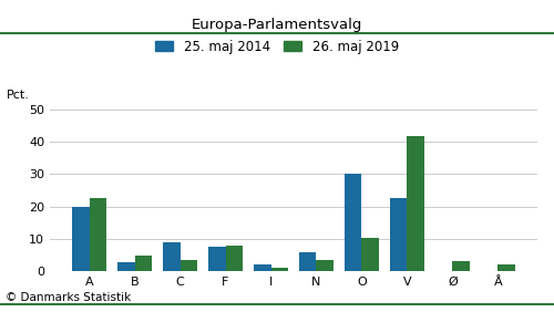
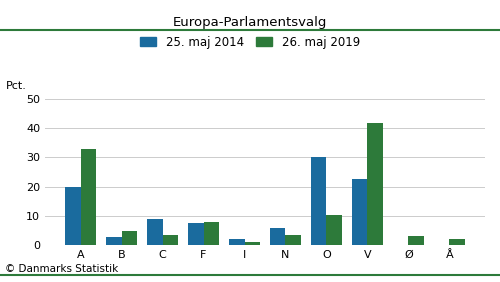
26. maj 2019/A: 22.5 -> 33.0
